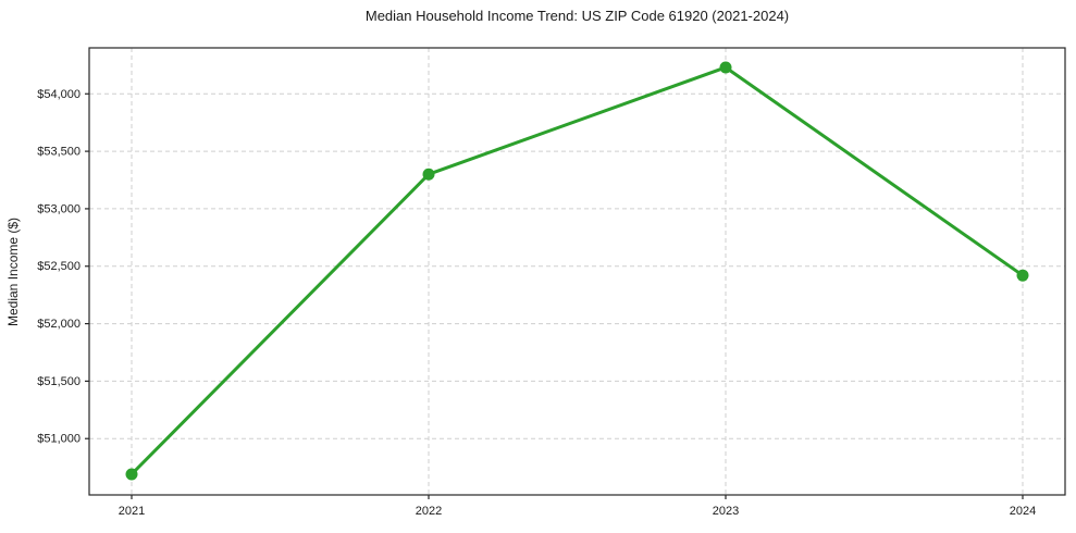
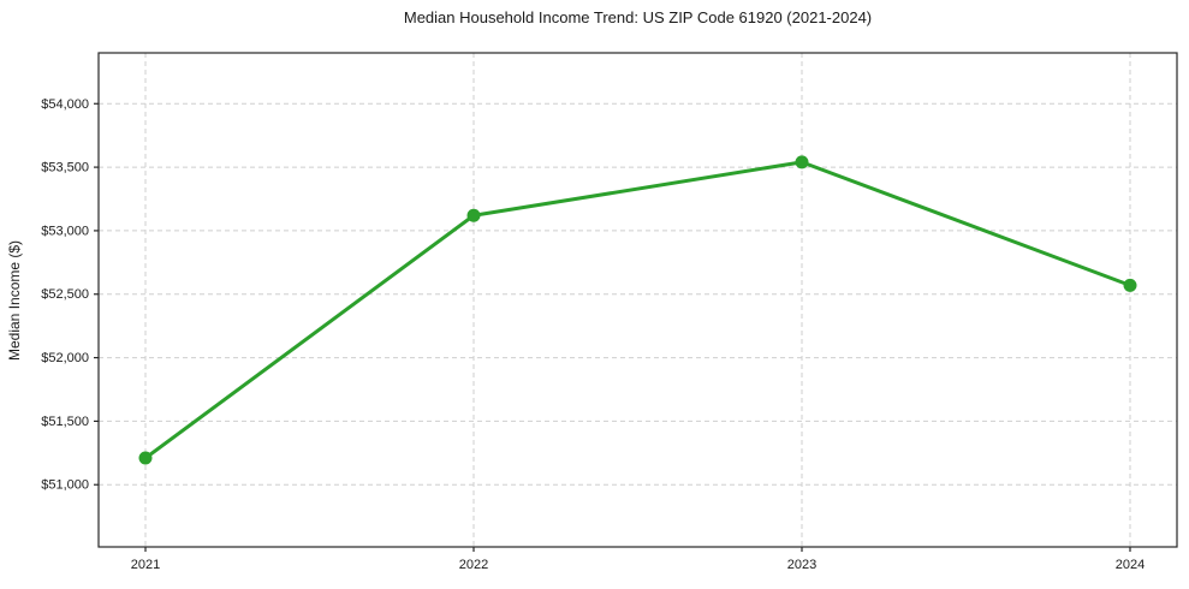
2021: $50690 -> $51210
2022: $53300 -> $53120
2023: $54230 -> $53540
2024: $52420 -> $52570
